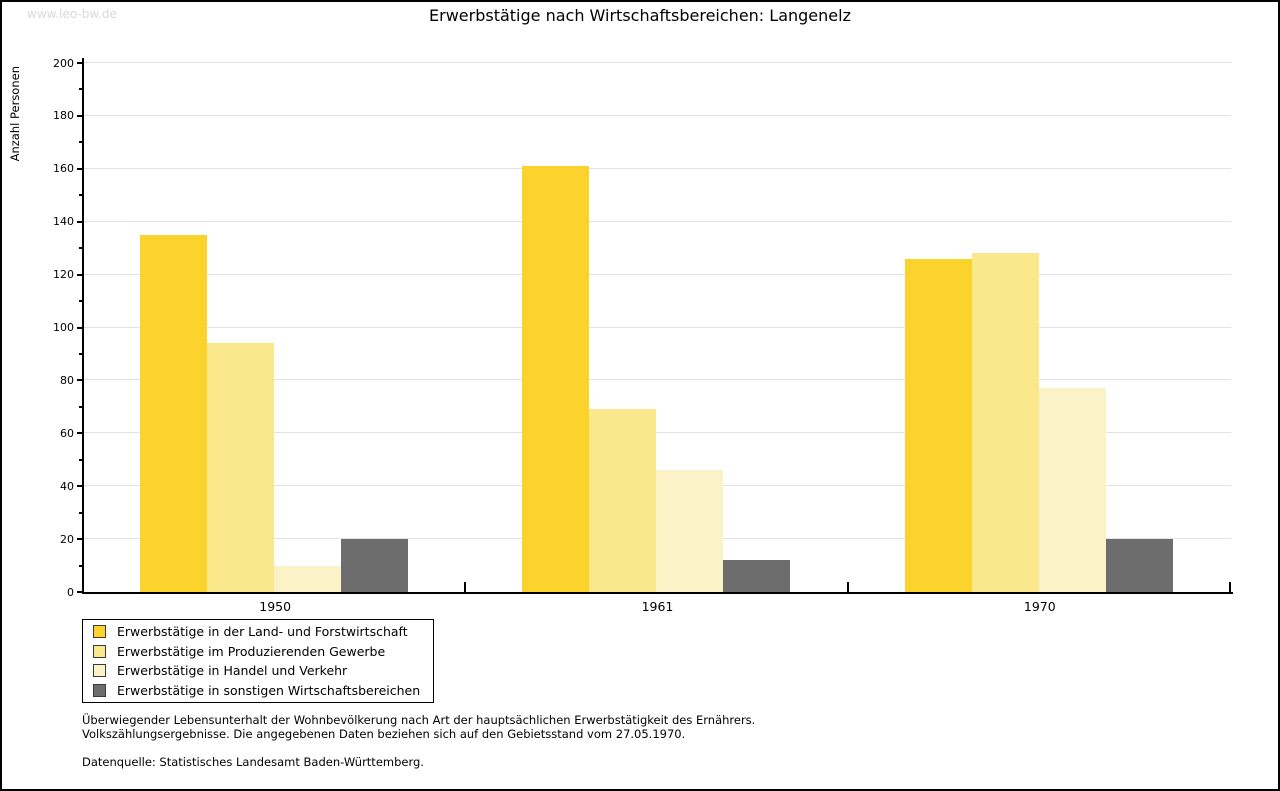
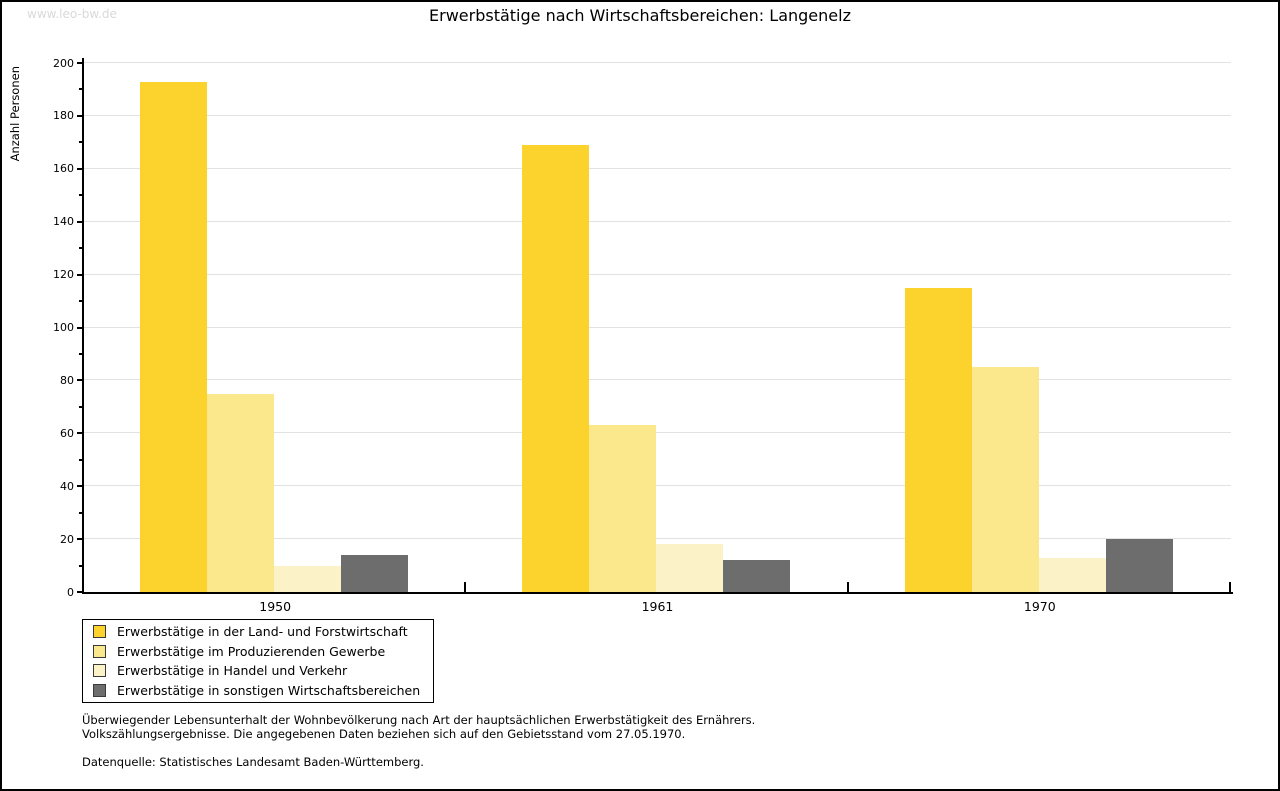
Erwerbstätige in der Land- und Forstwirtschaft/1950: 135 -> 193
Erwerbstätige im Produzierenden Gewerbe/1950: 94 -> 75
Erwerbstätige in sonstigen Wirtschaftsbereichen/1950: 20 -> 14
Erwerbstätige in der Land- und Forstwirtschaft/1961: 161 -> 169
Erwerbstätige im Produzierenden Gewerbe/1961: 69 -> 63
Erwerbstätige in Handel und Verkehr/1961: 46 -> 18
Erwerbstätige in der Land- und Forstwirtschaft/1970: 126 -> 115
Erwerbstätige im Produzierenden Gewerbe/1970: 128 -> 85
Erwerbstätige in Handel und Verkehr/1970: 77 -> 13
